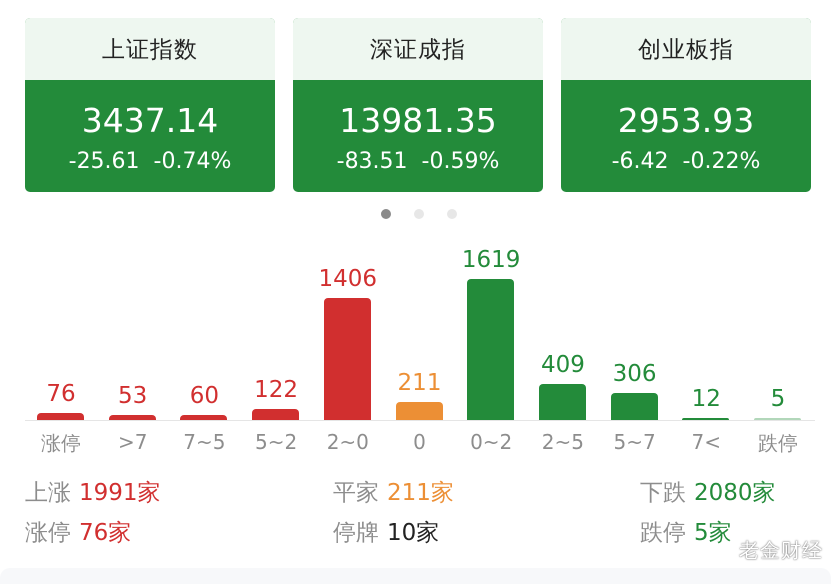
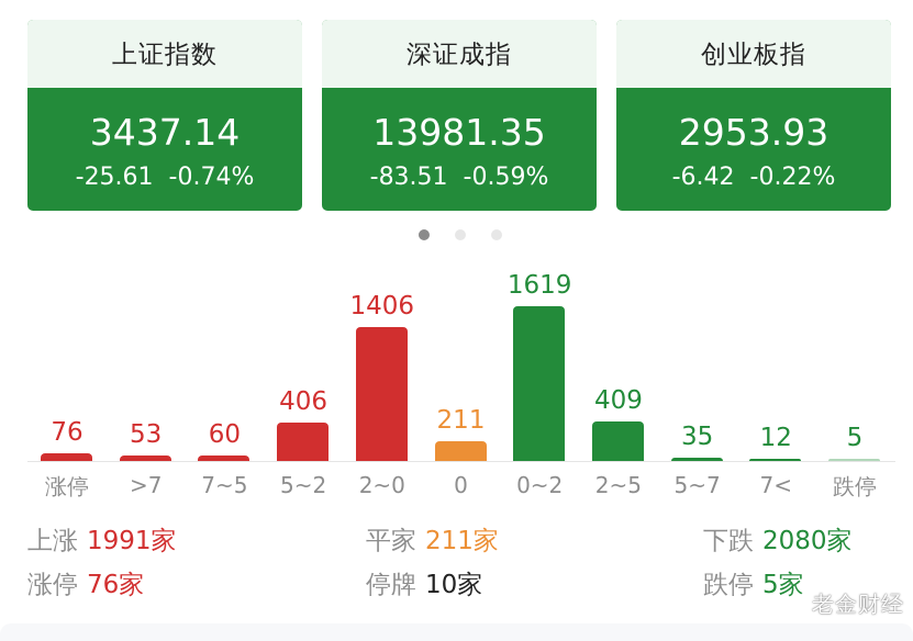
5~2: 122 -> 406
5~7: 306 -> 35
